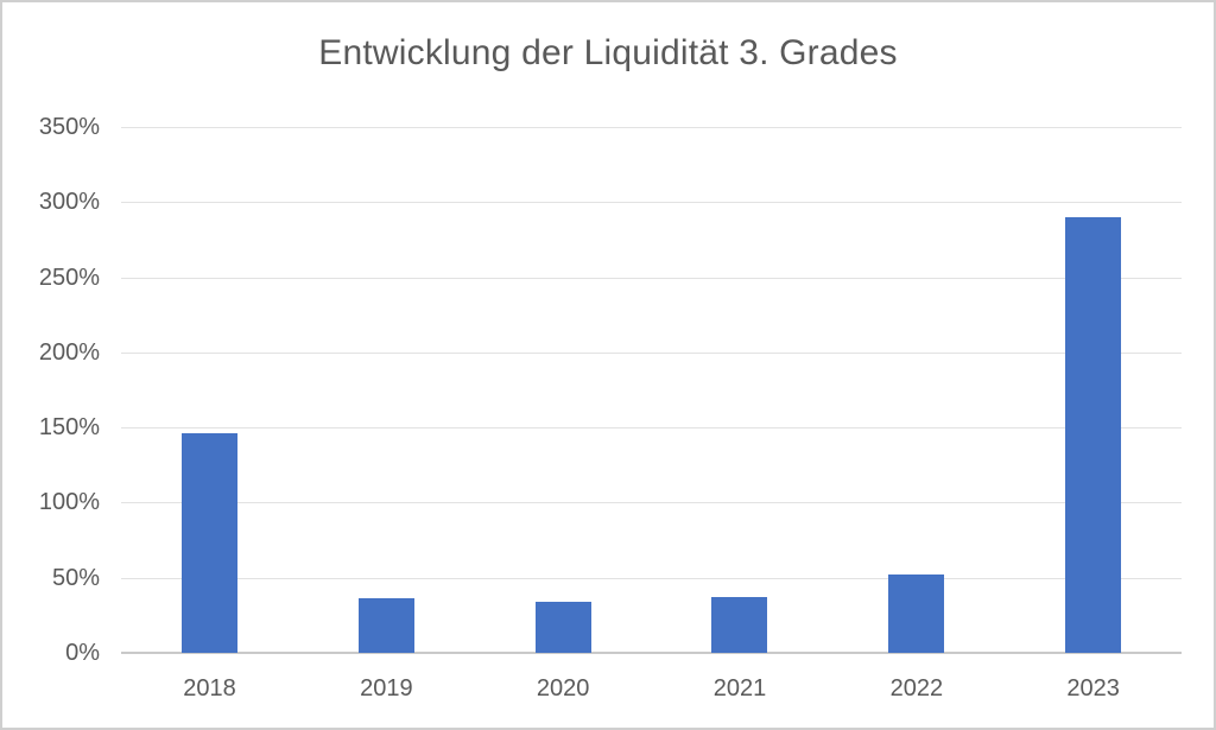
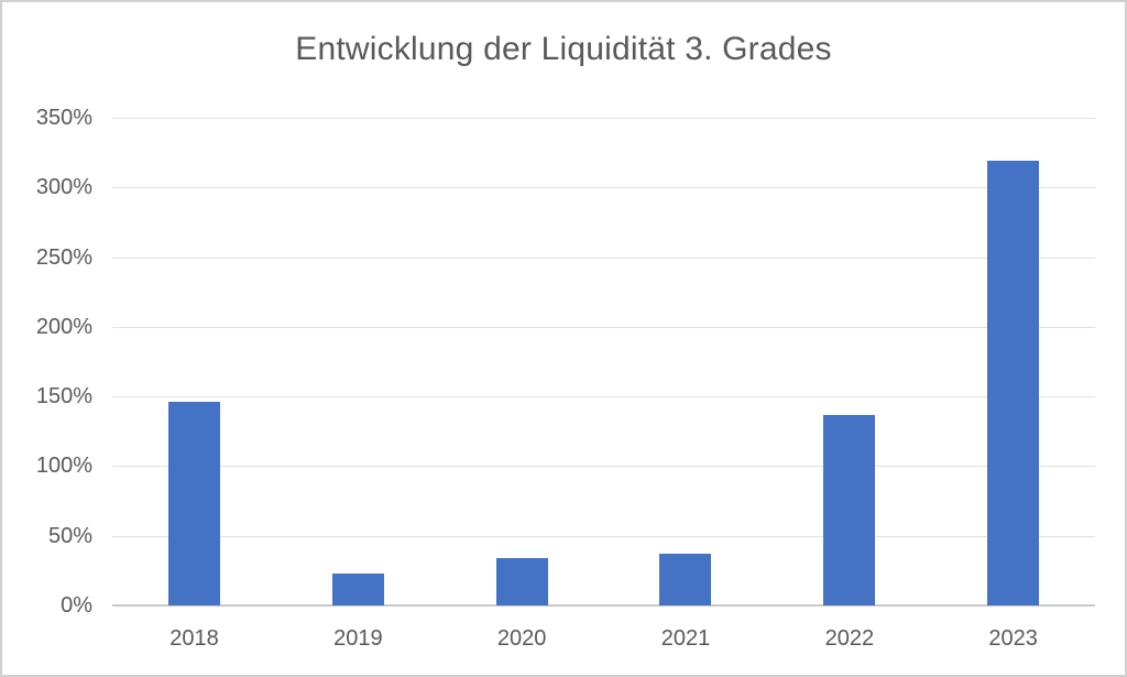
2019: 36% -> 23%
2022: 52% -> 137%
2023: 290% -> 319%
